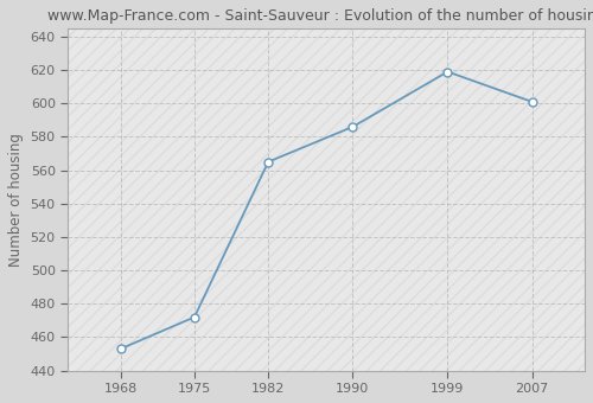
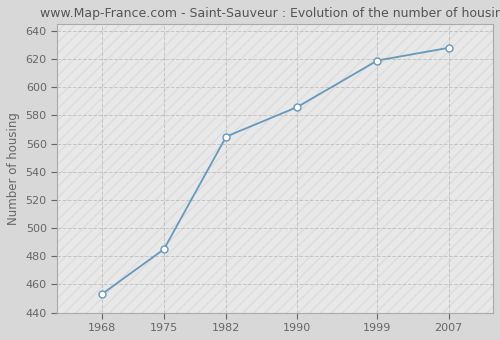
1975: 472 -> 485
2007: 601 -> 628
